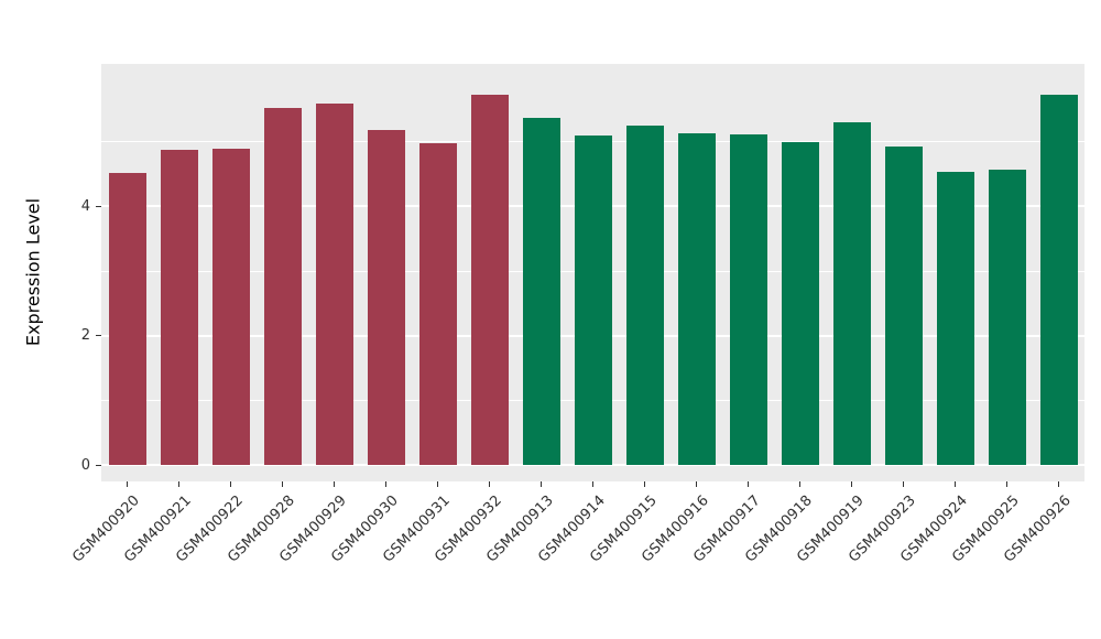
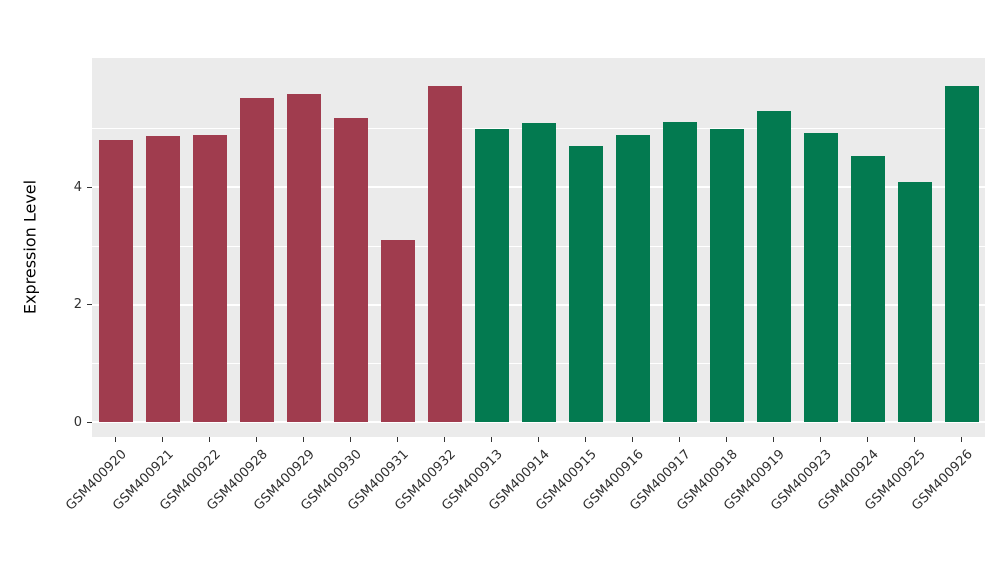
GSM400920: 4.5 -> 4.8
GSM400931: 5.0 -> 3.1
GSM400913: 5.4 -> 5.0
GSM400915: 5.2 -> 4.7
GSM400916: 5.1 -> 4.9
GSM400925: 4.6 -> 4.1
